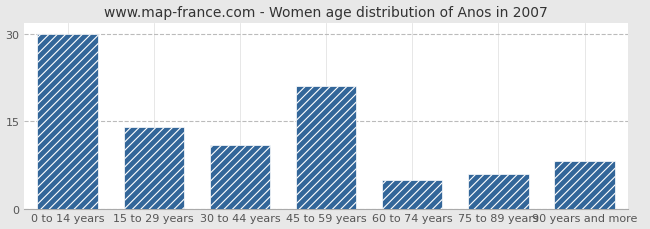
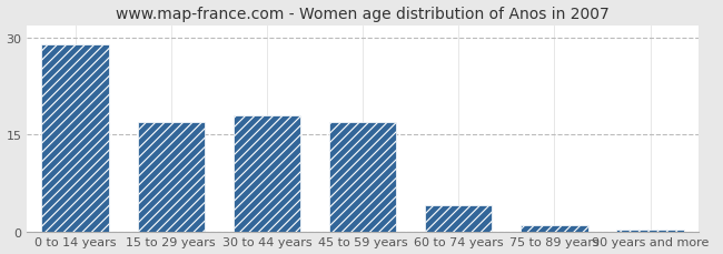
0 to 14 years: 30.0 -> 29.0
15 to 29 years: 14.0 -> 17.0
30 to 44 years: 11.0 -> 18.0
45 to 59 years: 21.0 -> 17.0
60 to 74 years: 5.0 -> 4.0
75 to 89 years: 6.0 -> 1.0
90 years and more: 8.2 -> 0.2
